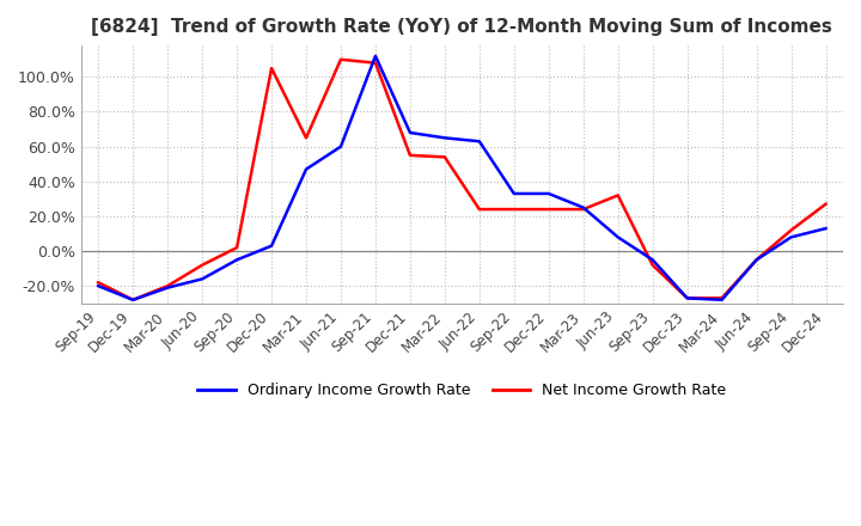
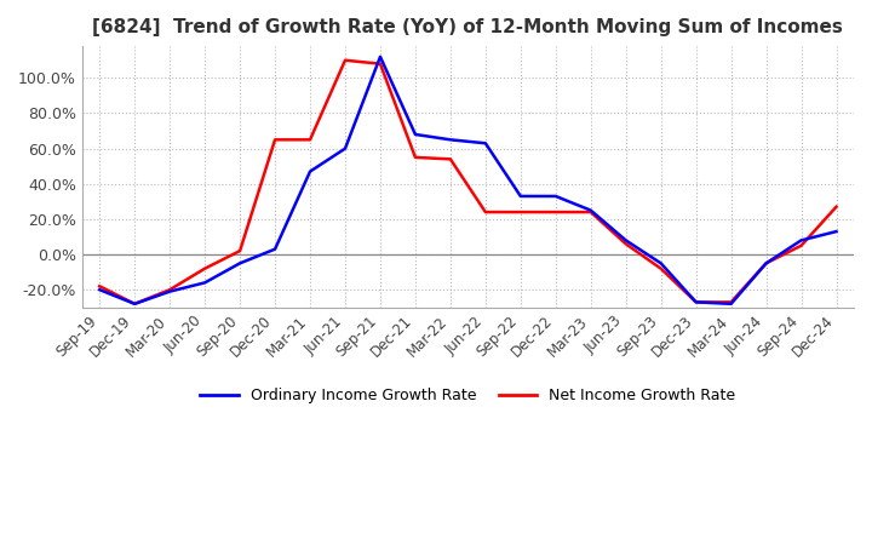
Net Income Growth Rate/Dec-20: 105% -> 65%
Net Income Growth Rate/Jun-23: 32% -> 6%
Net Income Growth Rate/Sep-24: 12% -> 5%
